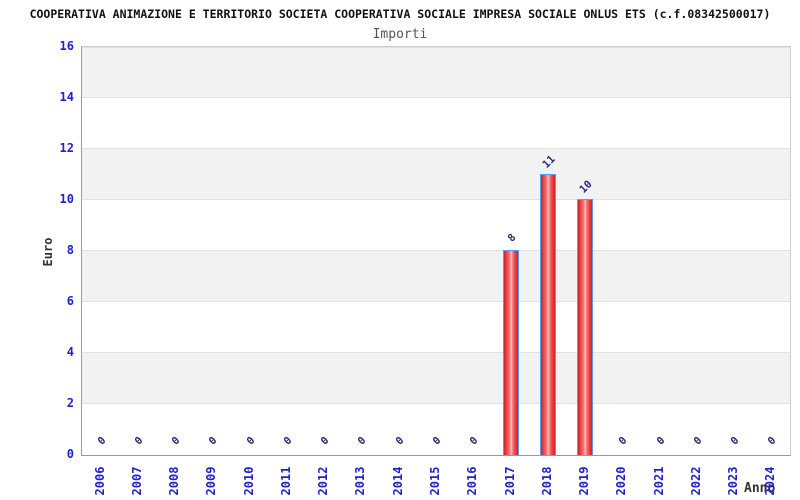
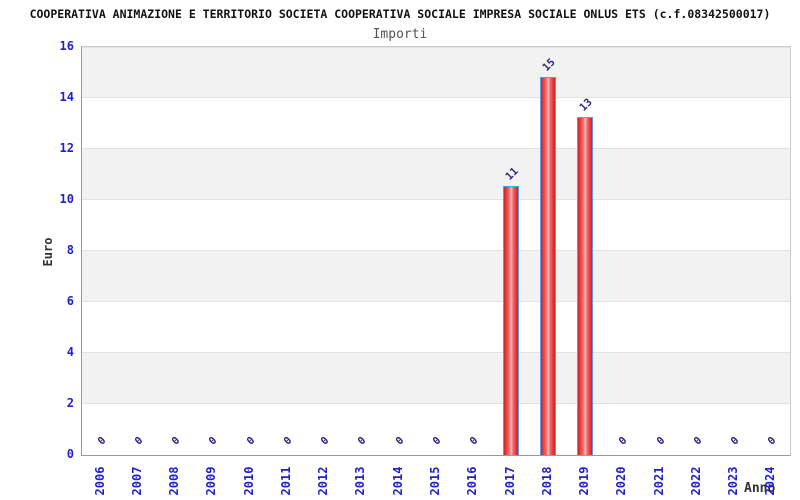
2017: 8 -> 11
2018: 11 -> 15
2019: 10 -> 13
